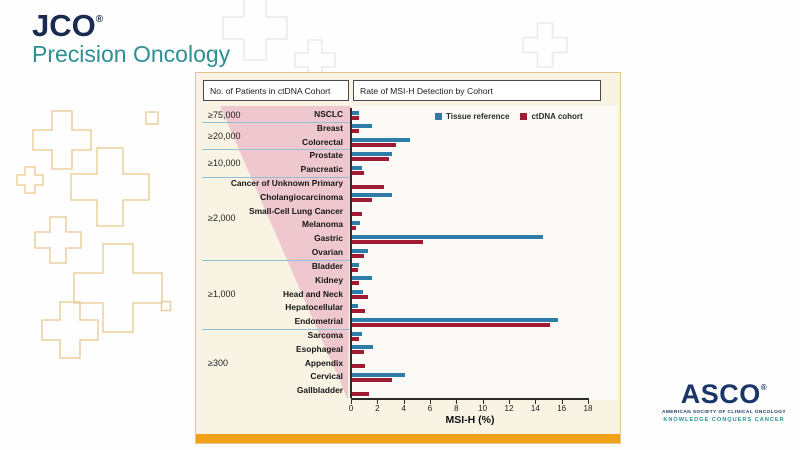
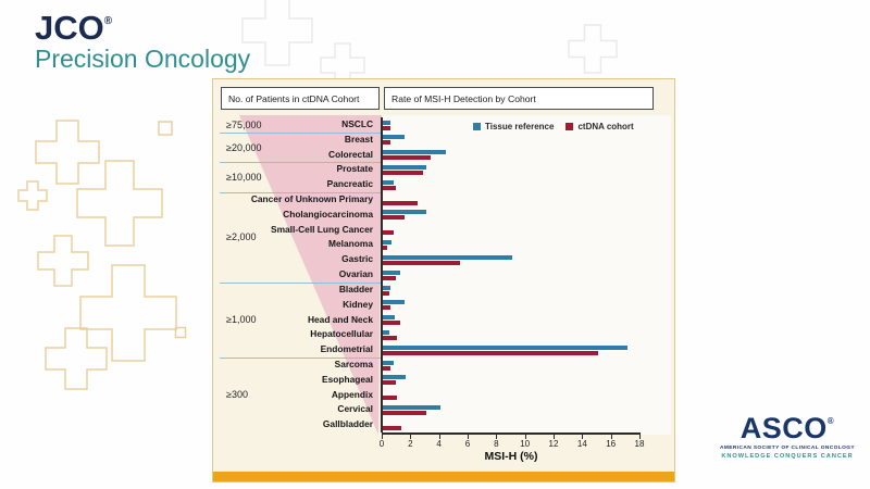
Tissue reference/Gastric: 14.6 -> 9.1
Tissue reference/Endometrial: 15.7 -> 17.2
